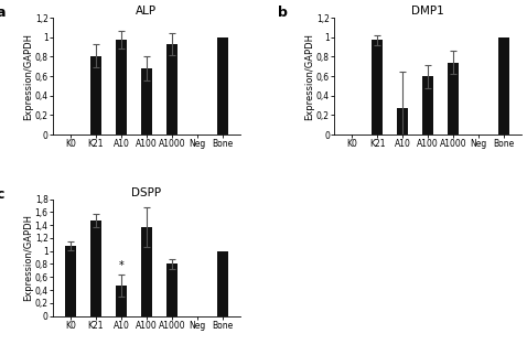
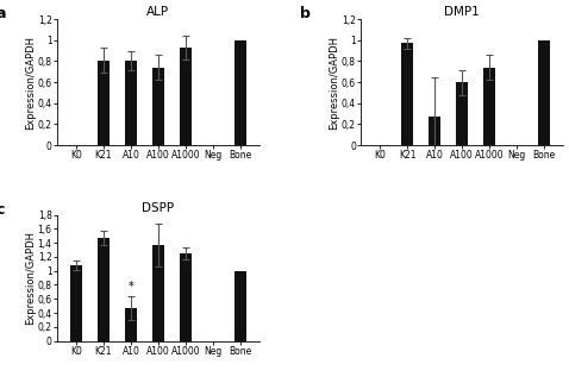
ALP/A10: 0,98 -> 0,81
ALP/A100: 0,68 -> 0,74
DSPP/A1000: 0,80 -> 1,25
